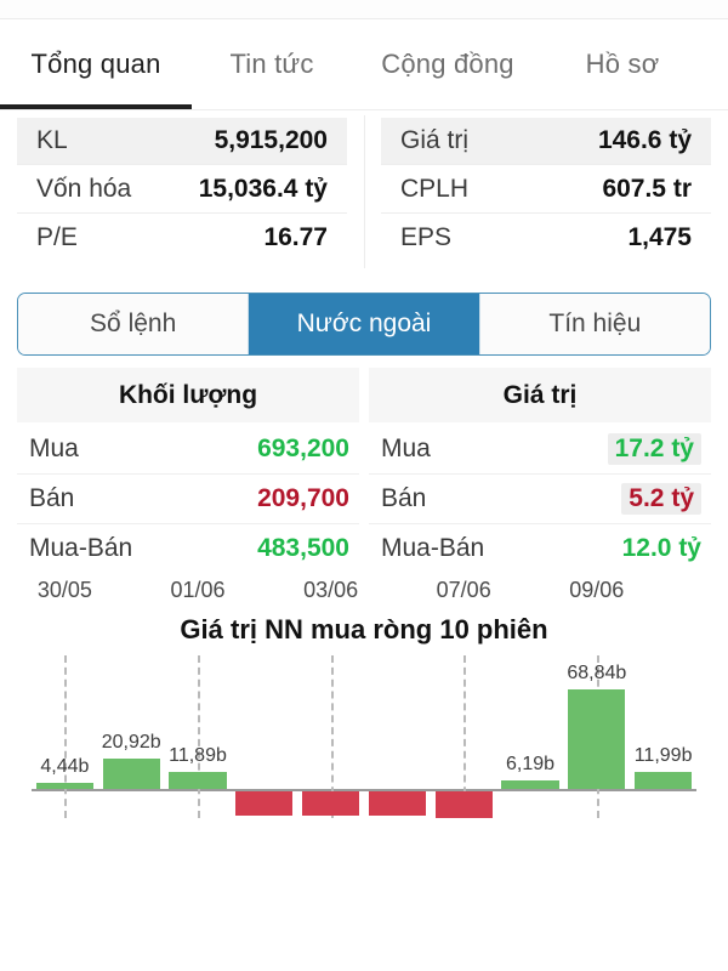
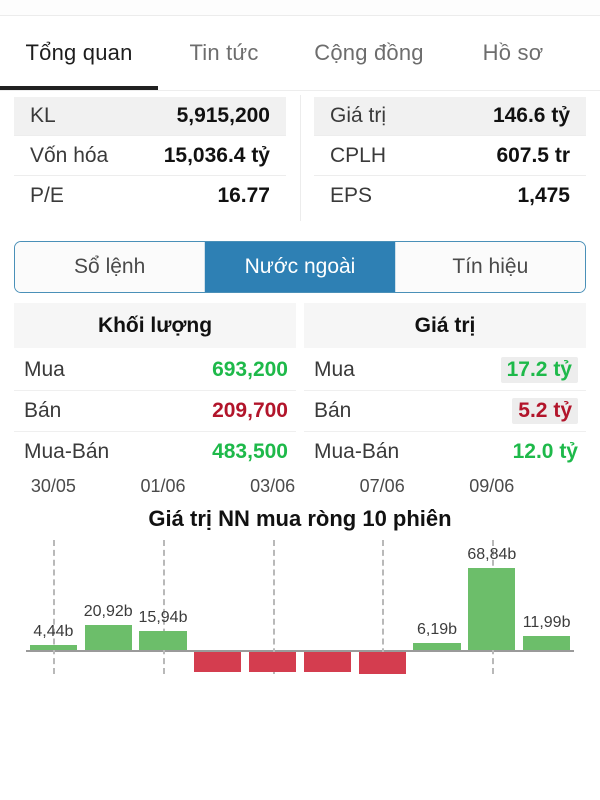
01/06: 11,89b -> 15,94b
